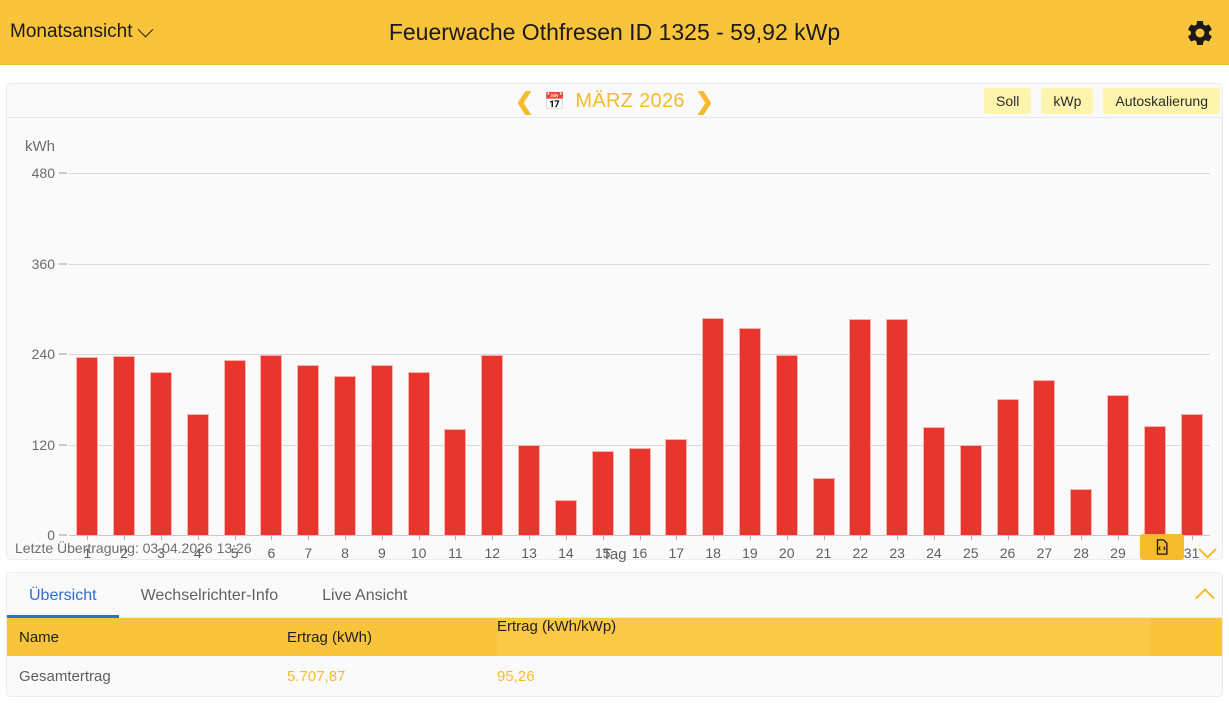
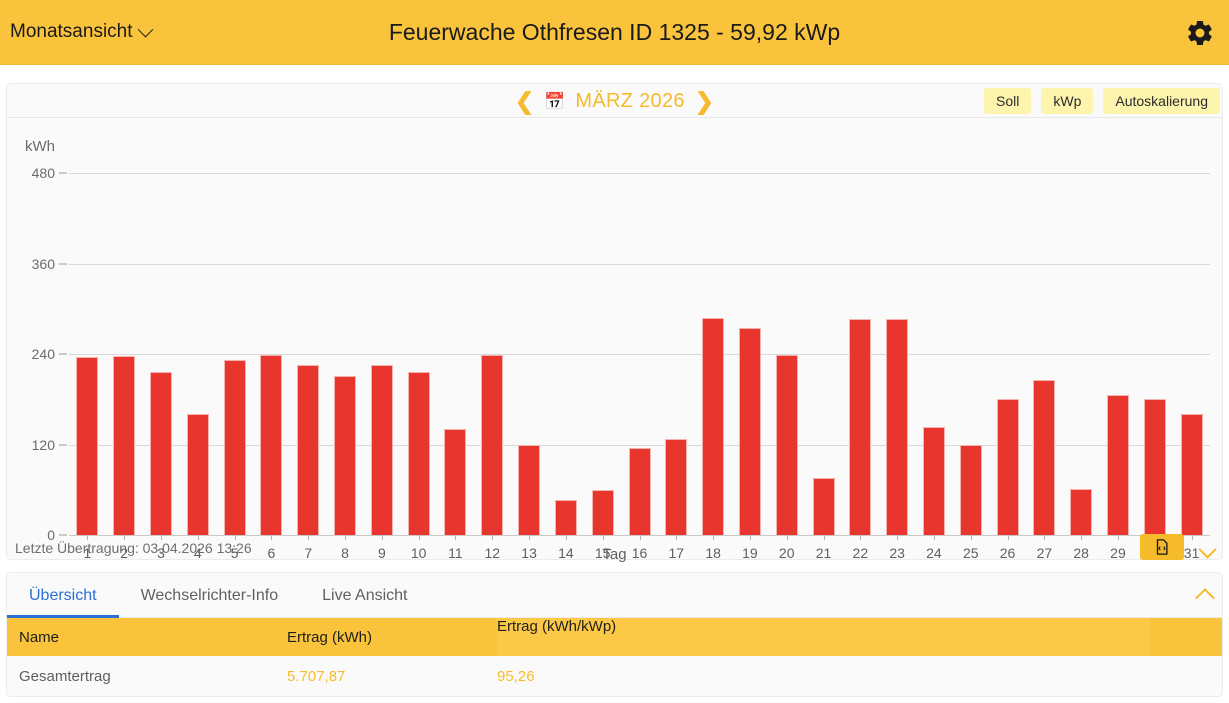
15: 110 -> 60
30: 140 -> 180
